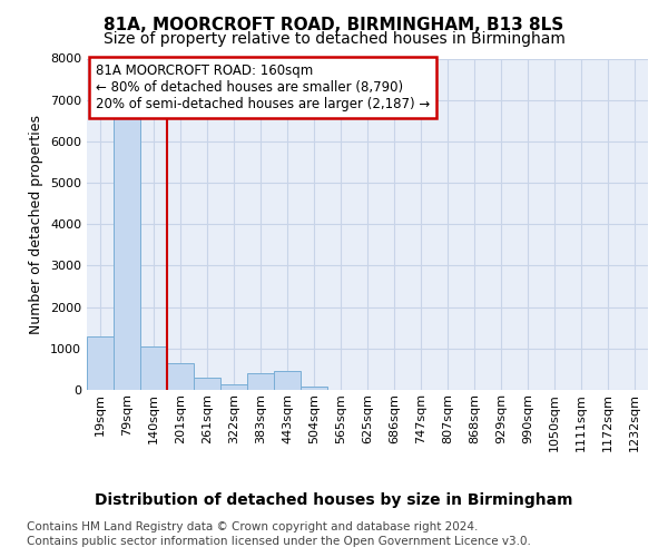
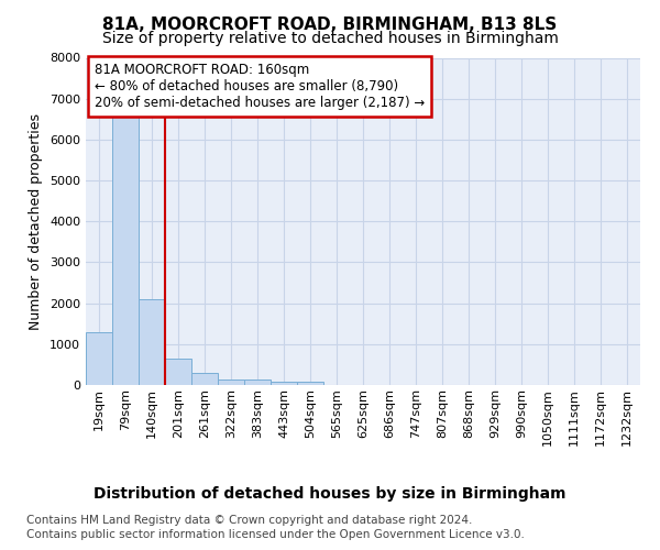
140sqm: 1050 -> 2100
383sqm: 400 -> 130
443sqm: 450 -> 80
